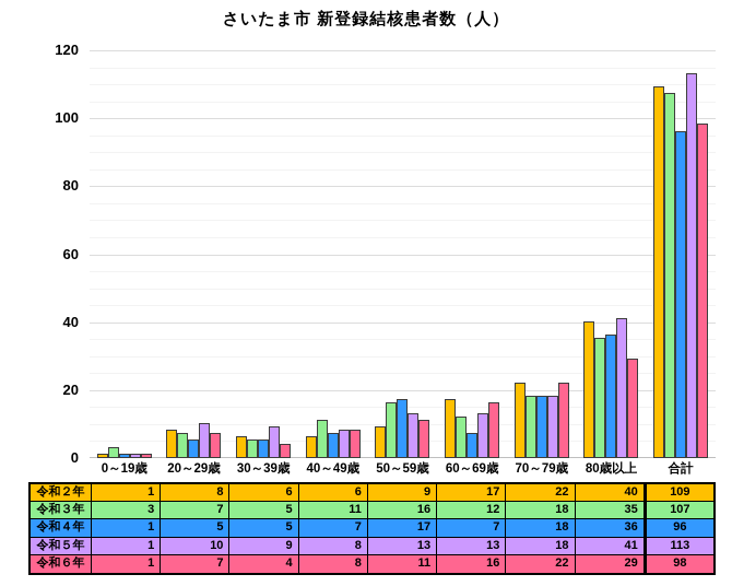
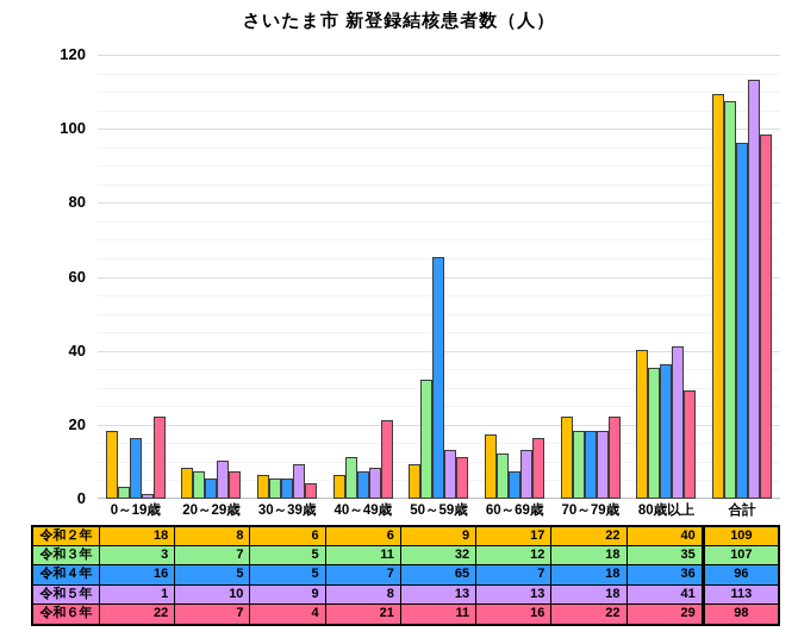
令和２年/0～19歳: 1 -> 18
令和４年/0～19歳: 1 -> 16
令和６年/0～19歳: 1 -> 22
令和６年/40～49歳: 8 -> 21
令和３年/50～59歳: 16 -> 32
令和４年/50～59歳: 17 -> 65
